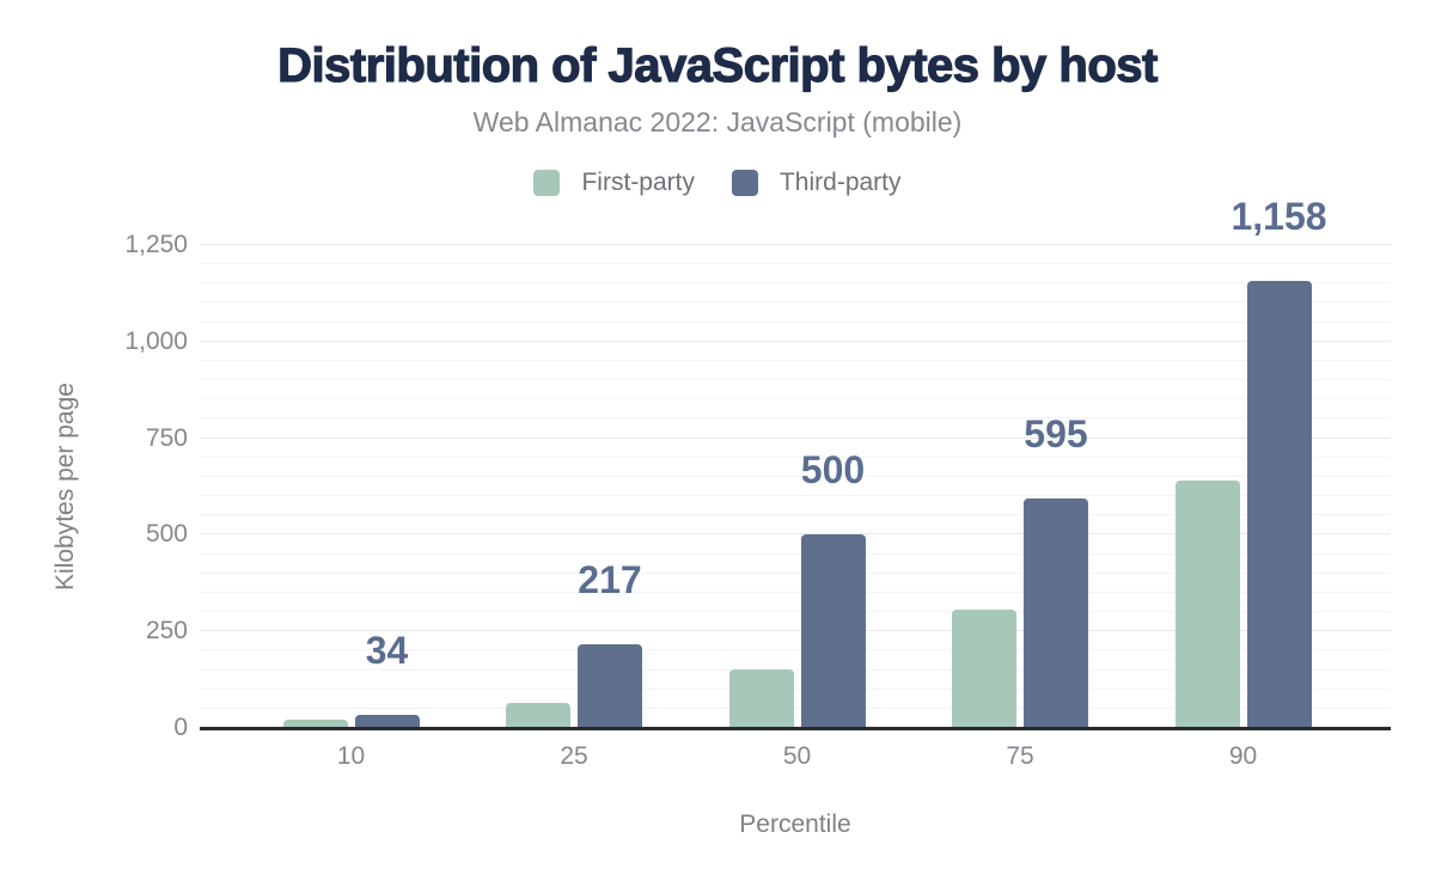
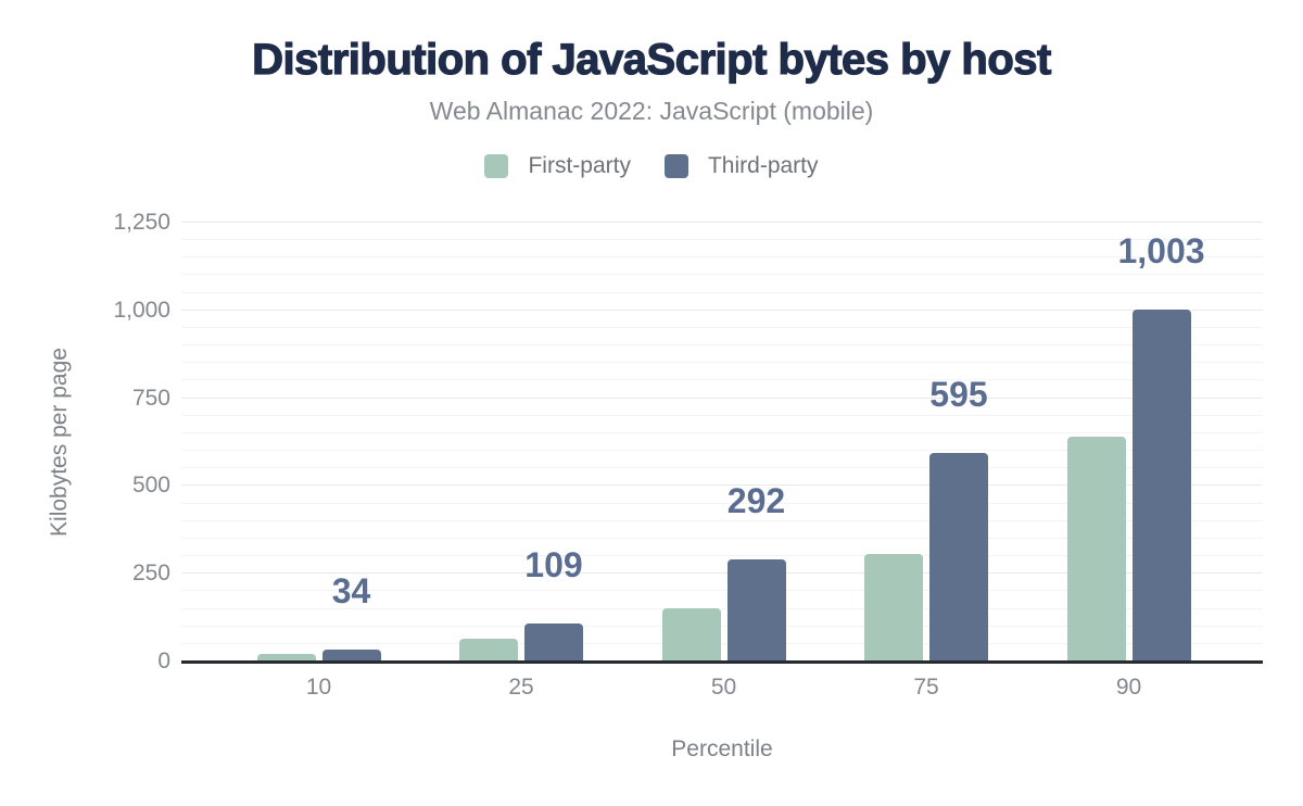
Third-party/25: 217 -> 109
Third-party/50: 500 -> 292
Third-party/90: 1,158 -> 1,003
